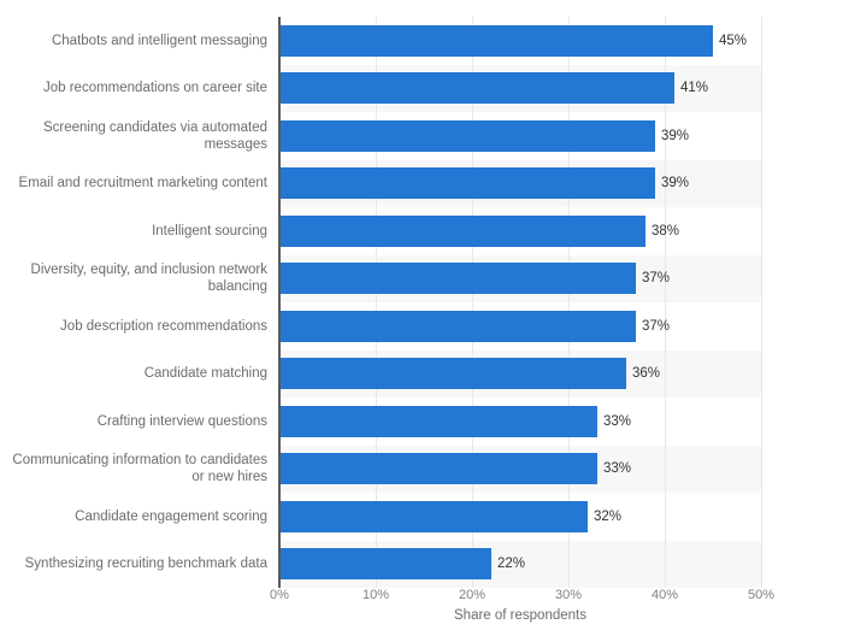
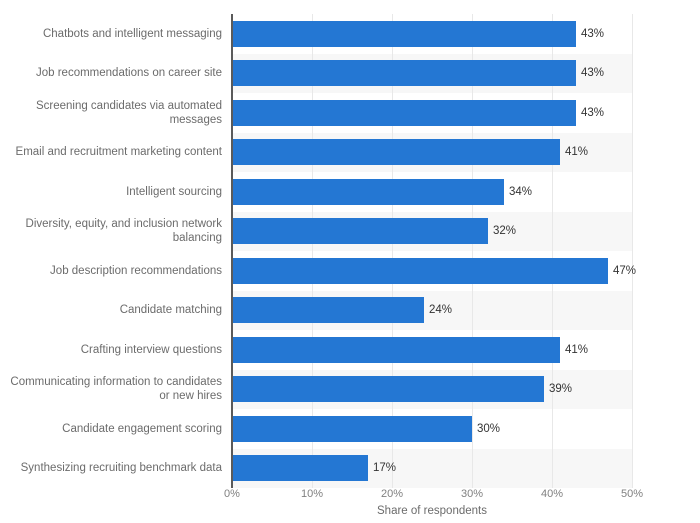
Chatbots and intelligent messaging: 45% -> 43%
Job recommendations on career site: 41% -> 43%
Screening candidates via automated messages: 39% -> 43%
Email and recruitment marketing content: 39% -> 41%
Intelligent sourcing: 38% -> 34%
Diversity, equity, and inclusion network balancing: 37% -> 32%
Job description recommendations: 37% -> 47%
Candidate matching: 36% -> 24%
Crafting interview questions: 33% -> 41%
Communicating information to candidates or new hires: 33% -> 39%
Candidate engagement scoring: 32% -> 30%
Synthesizing recruiting benchmark data: 22% -> 17%
